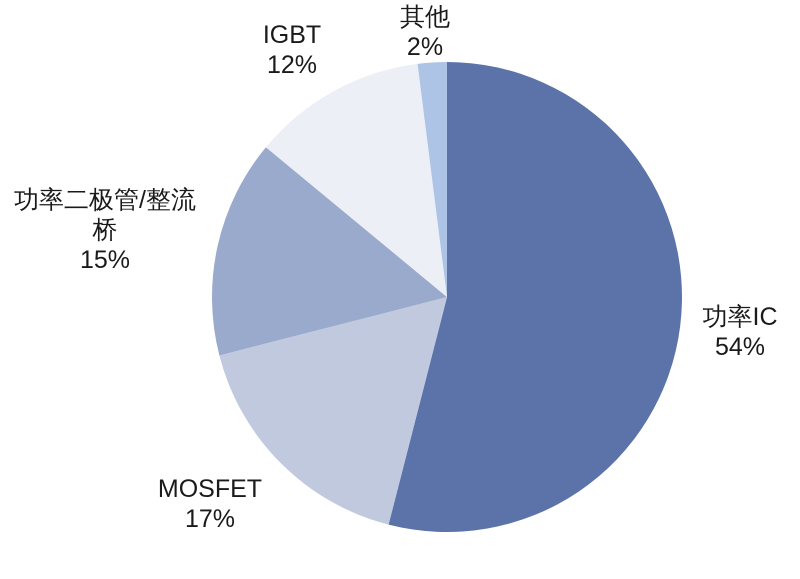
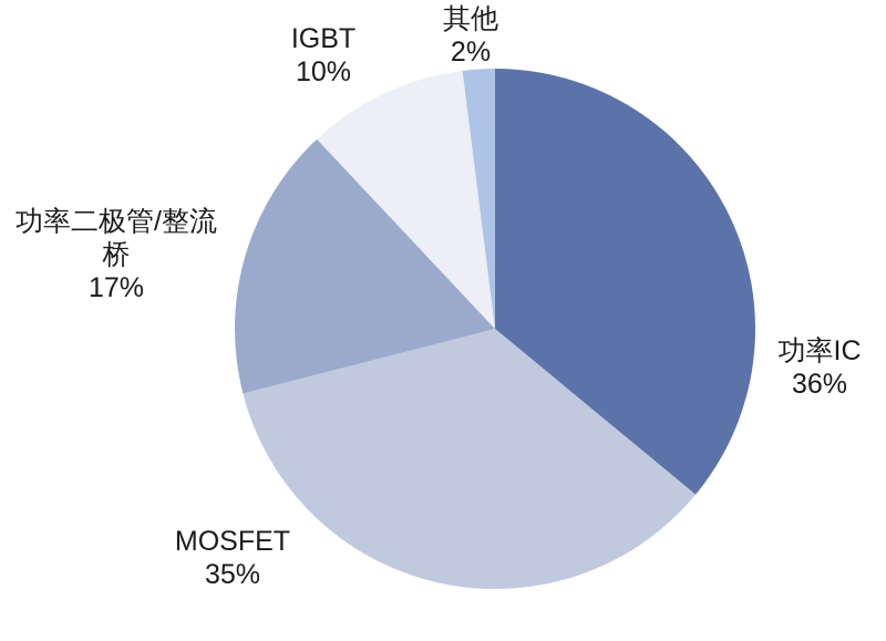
功率IC: 54% -> 36%
MOSFET: 17% -> 35%
功率二极管/整流桥: 15% -> 17%
IGBT: 12% -> 10%
